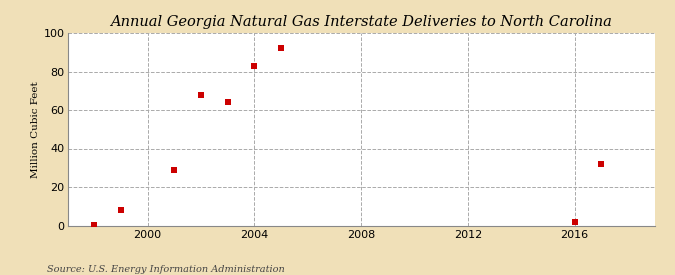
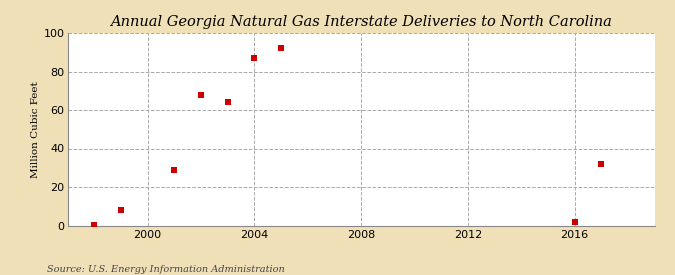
2004: 83 -> 87
